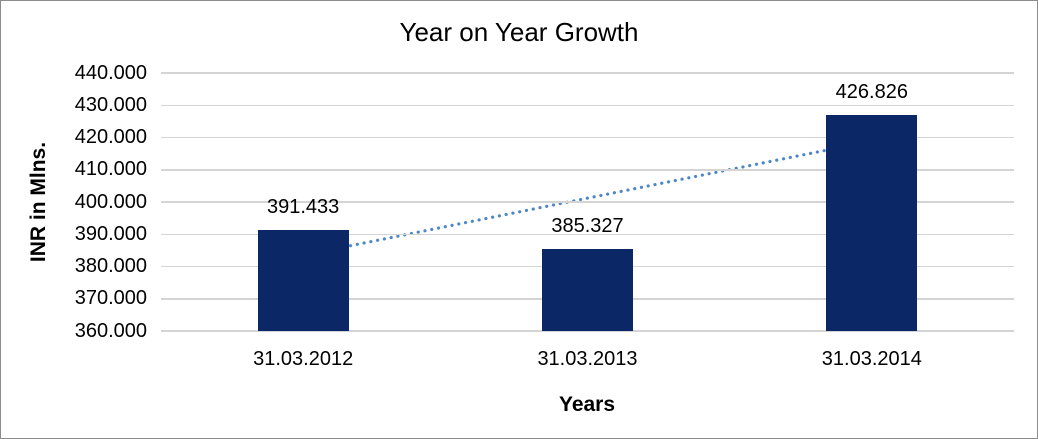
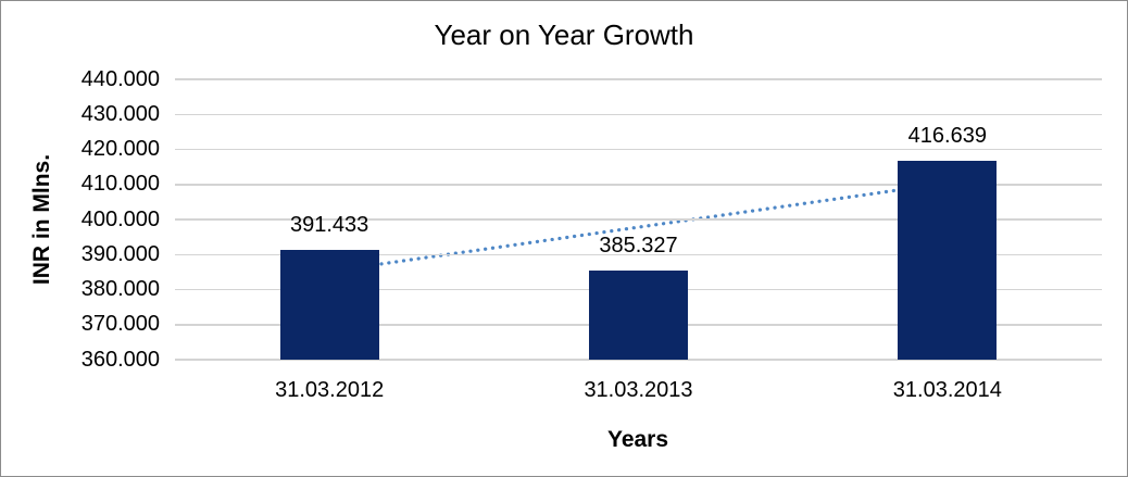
31.03.2014: 426.826 -> 416.639
